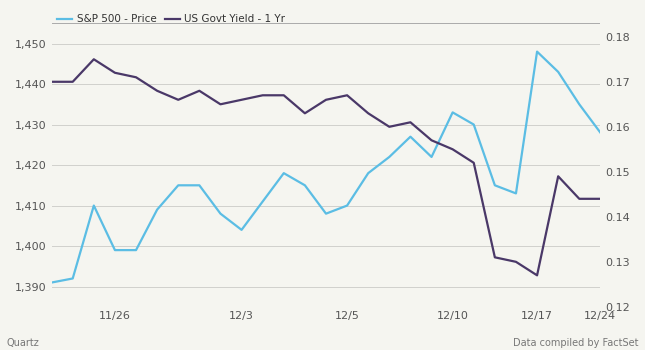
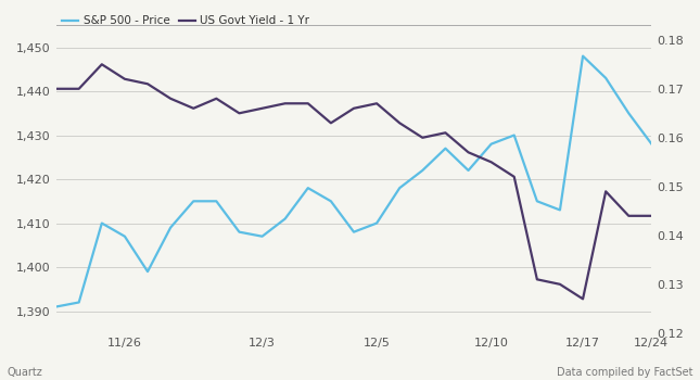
S&P 500 - Price/11/26: 1,399 -> 1,407
S&P 500 - Price/12/3: 1,404 -> 1,407
S&P 500 - Price/12/10: 1,433 -> 1,428
